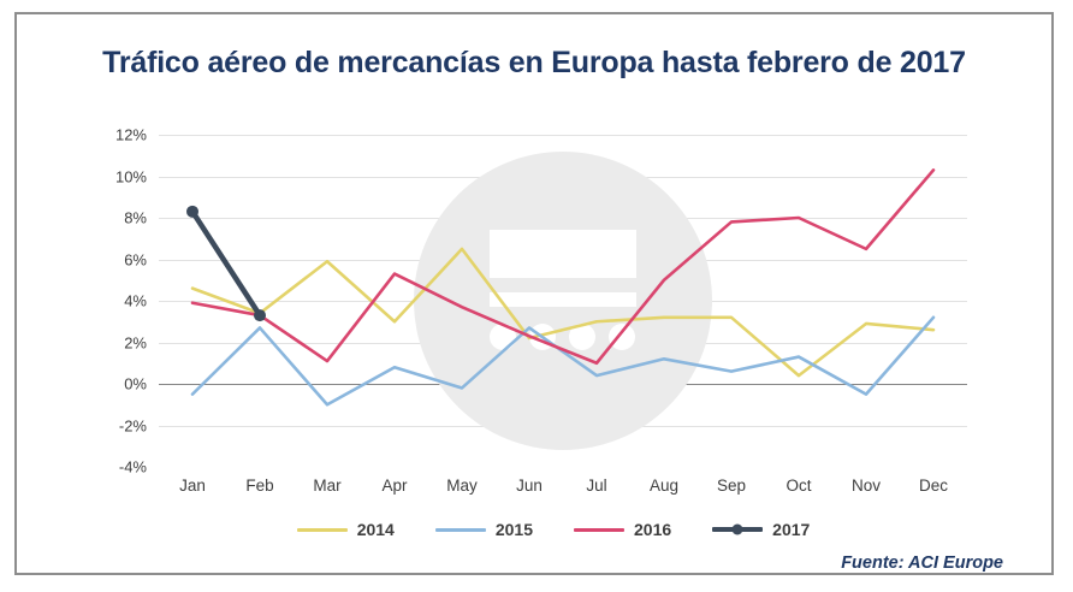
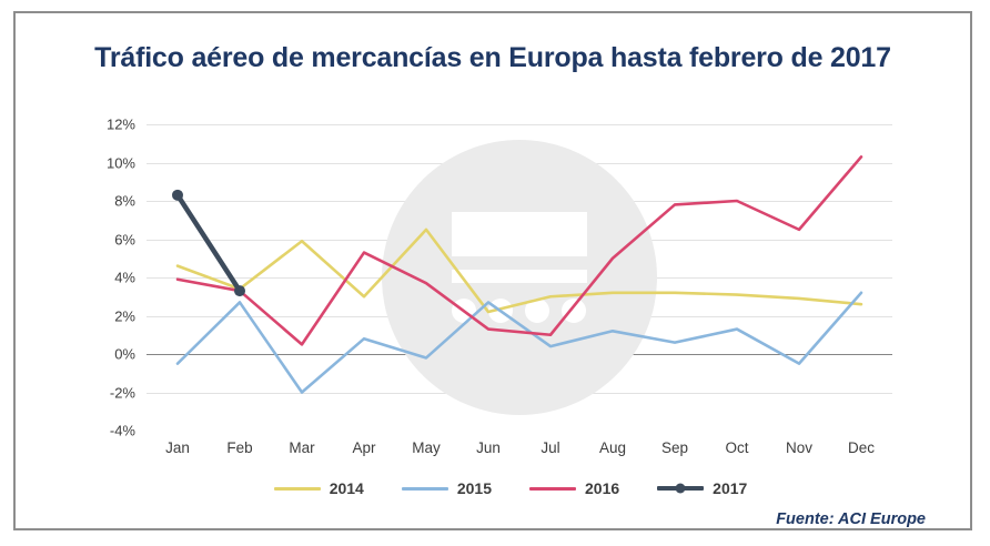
2015/Mar: -1.0% -> -2.0%
2016/Mar: 1.1% -> 0.5%
2016/Jun: 2.3% -> 1.3%
2014/Oct: 0.4% -> 3.1%
